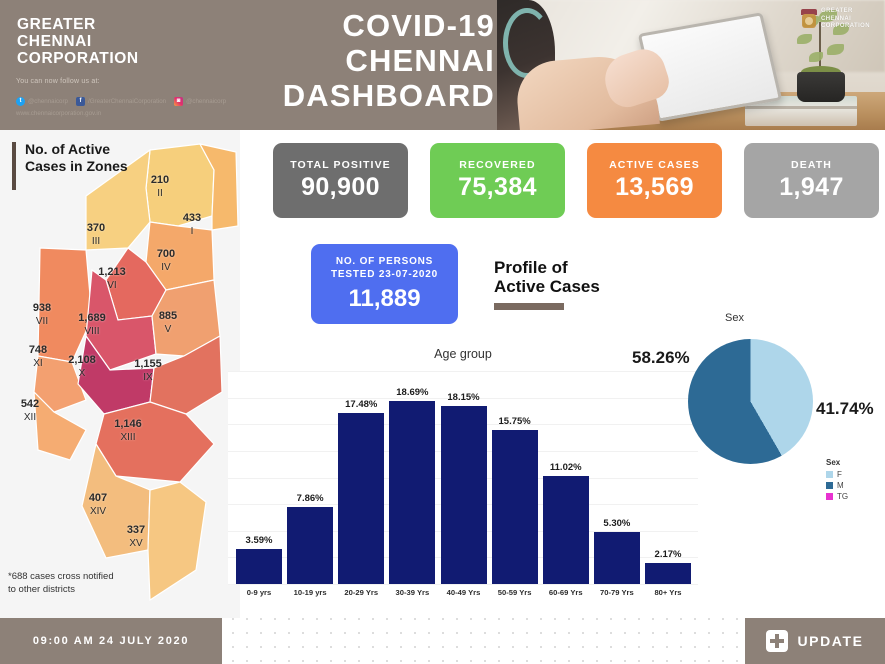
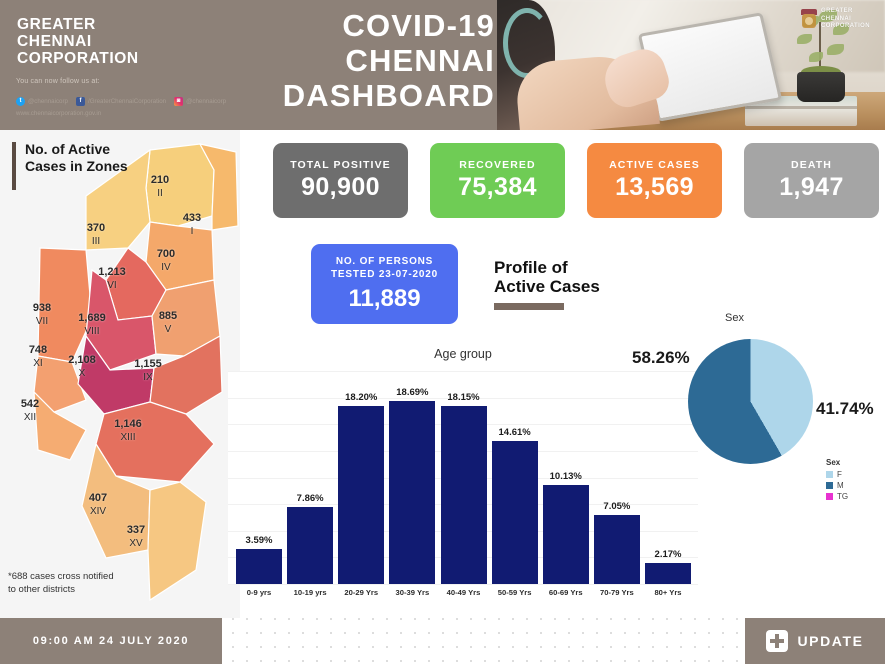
Age group/20-29 Yrs: 17.48% -> 18.20%
Age group/50-59 Yrs: 15.75% -> 14.61%
Age group/60-69 Yrs: 11.02% -> 10.13%
Age group/70-79 Yrs: 5.30% -> 7.05%
